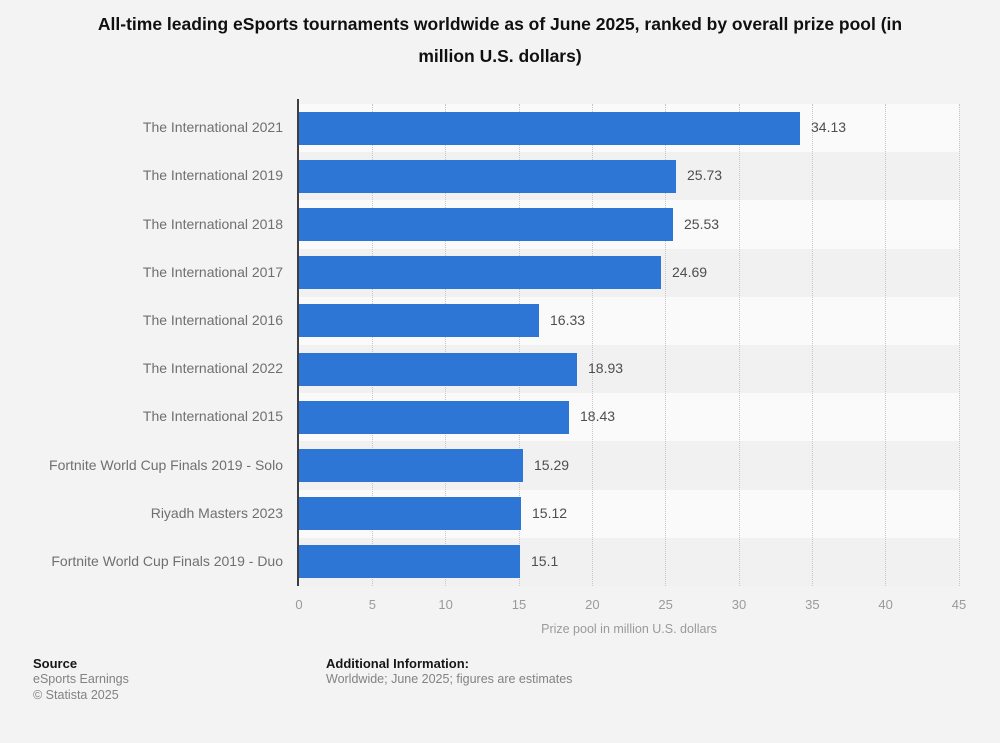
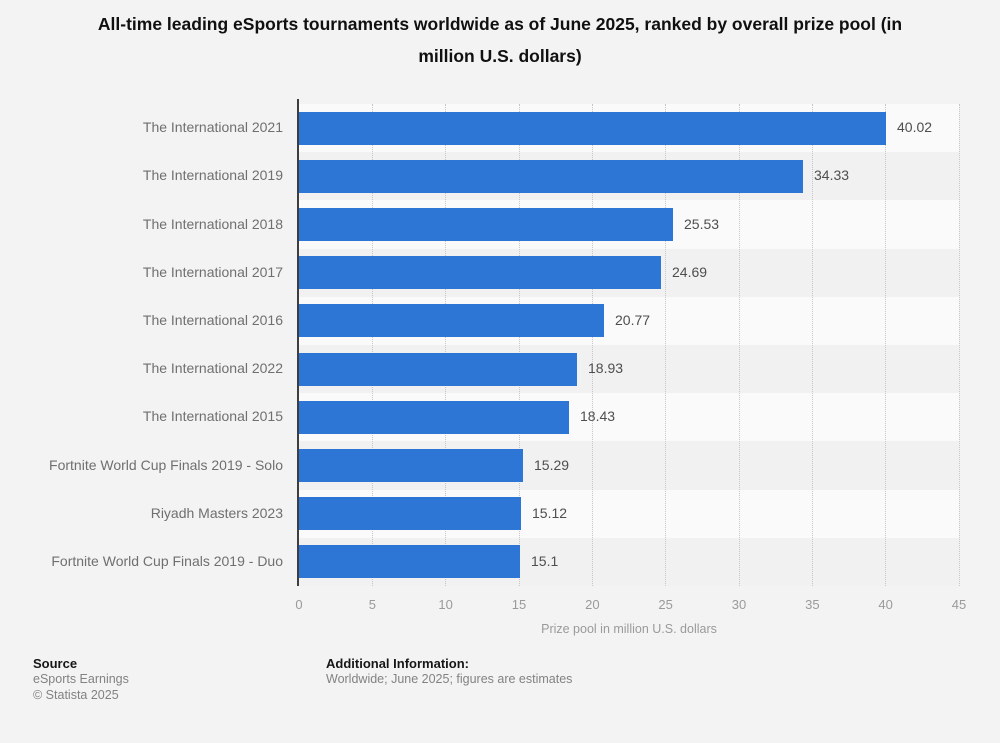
The International 2021: 34.13 -> 40.02
The International 2019: 25.73 -> 34.33
The International 2016: 16.33 -> 20.77
